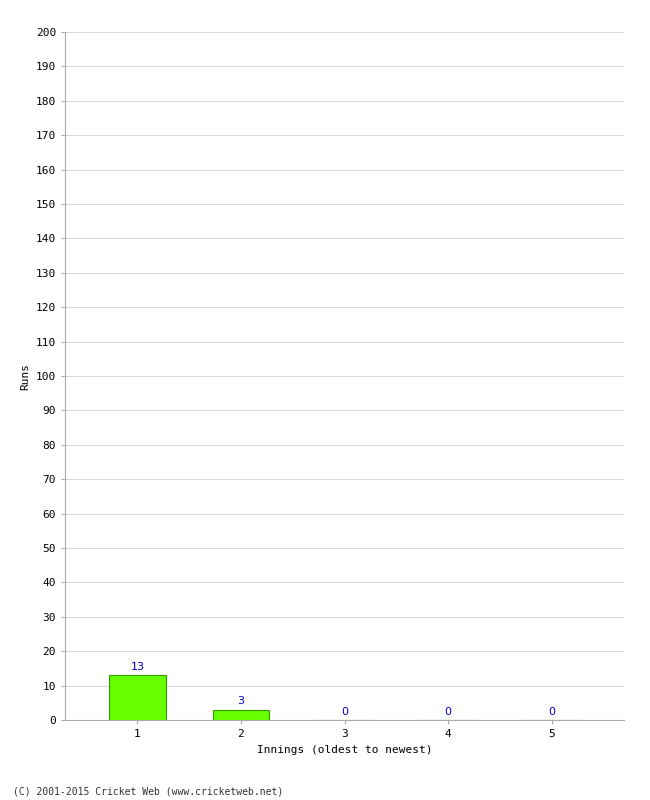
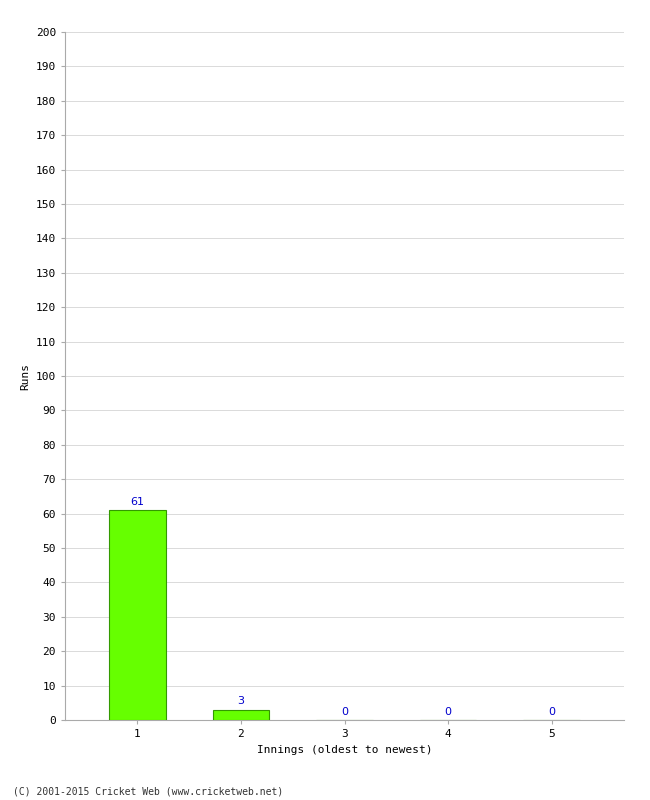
1: 13 -> 61
